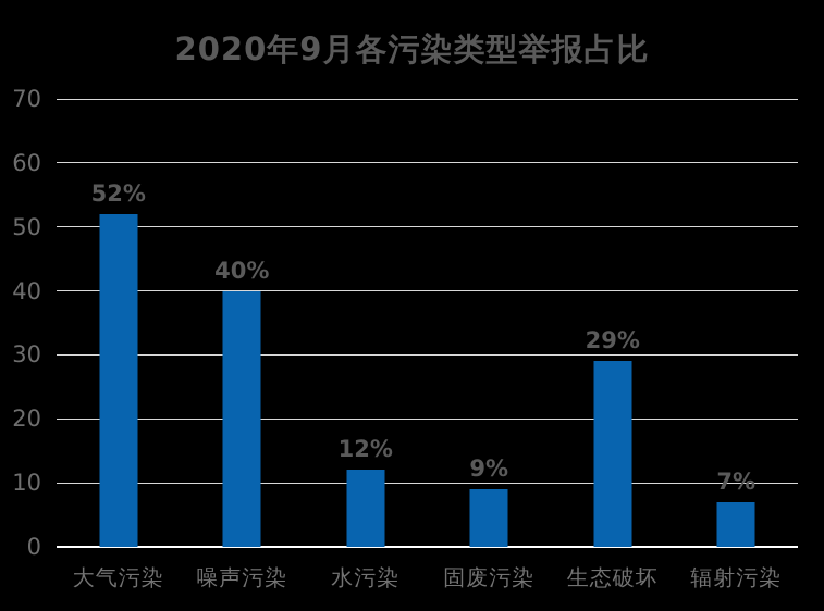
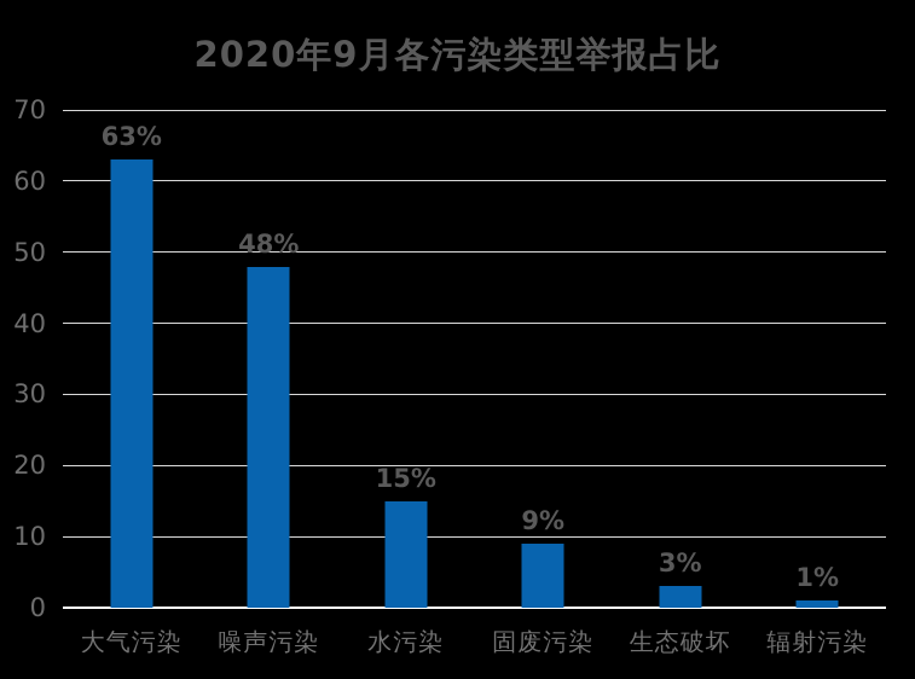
大气污染: 52% -> 63%
噪声污染: 40% -> 48%
水污染: 12% -> 15%
生态破坏: 29% -> 3%
辐射污染: 7% -> 1%
